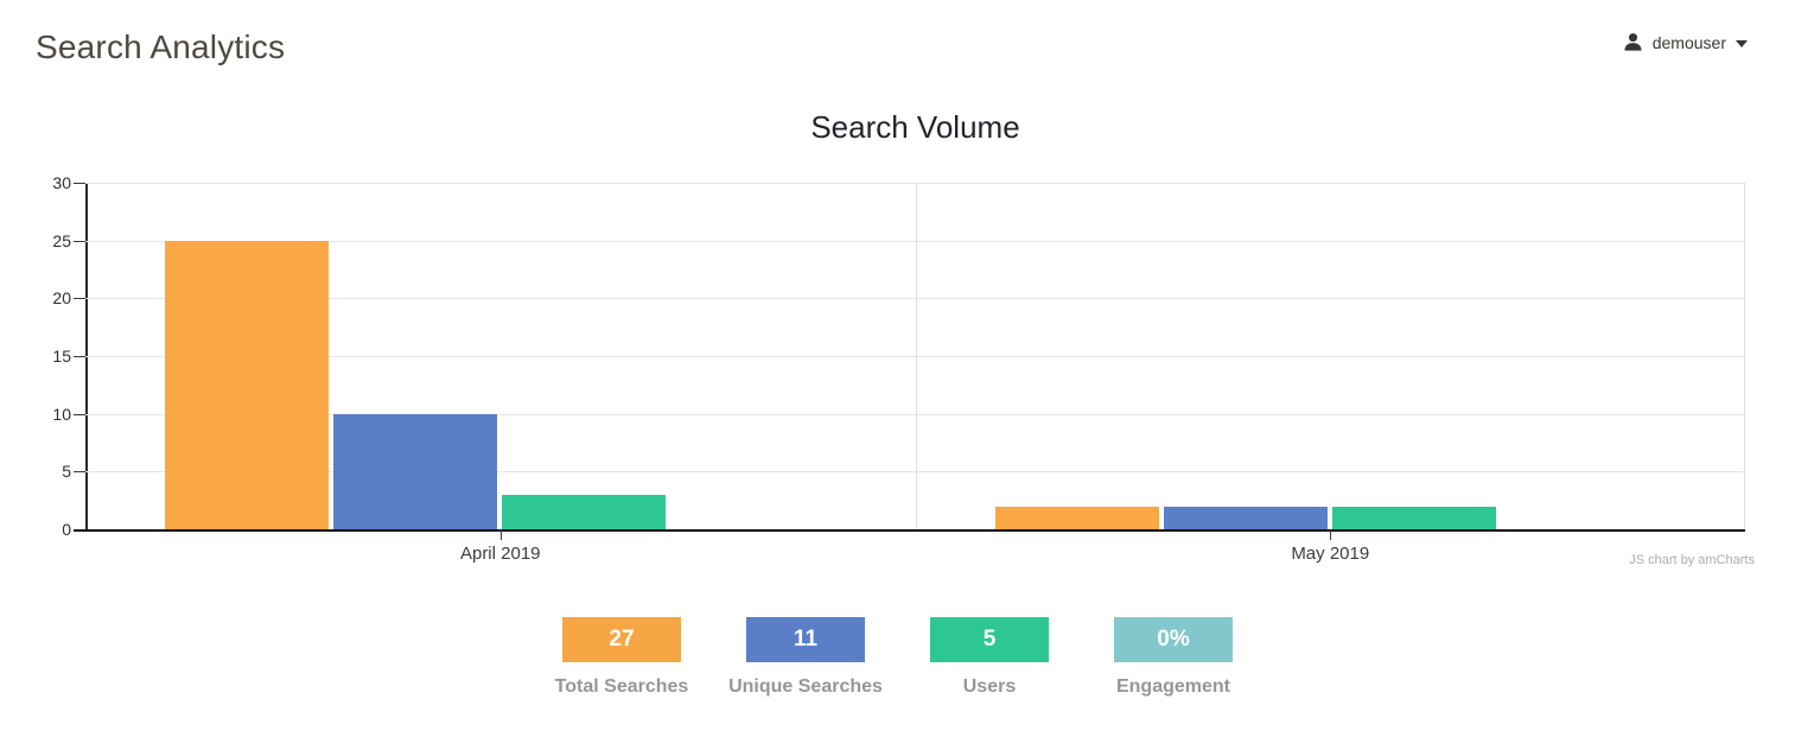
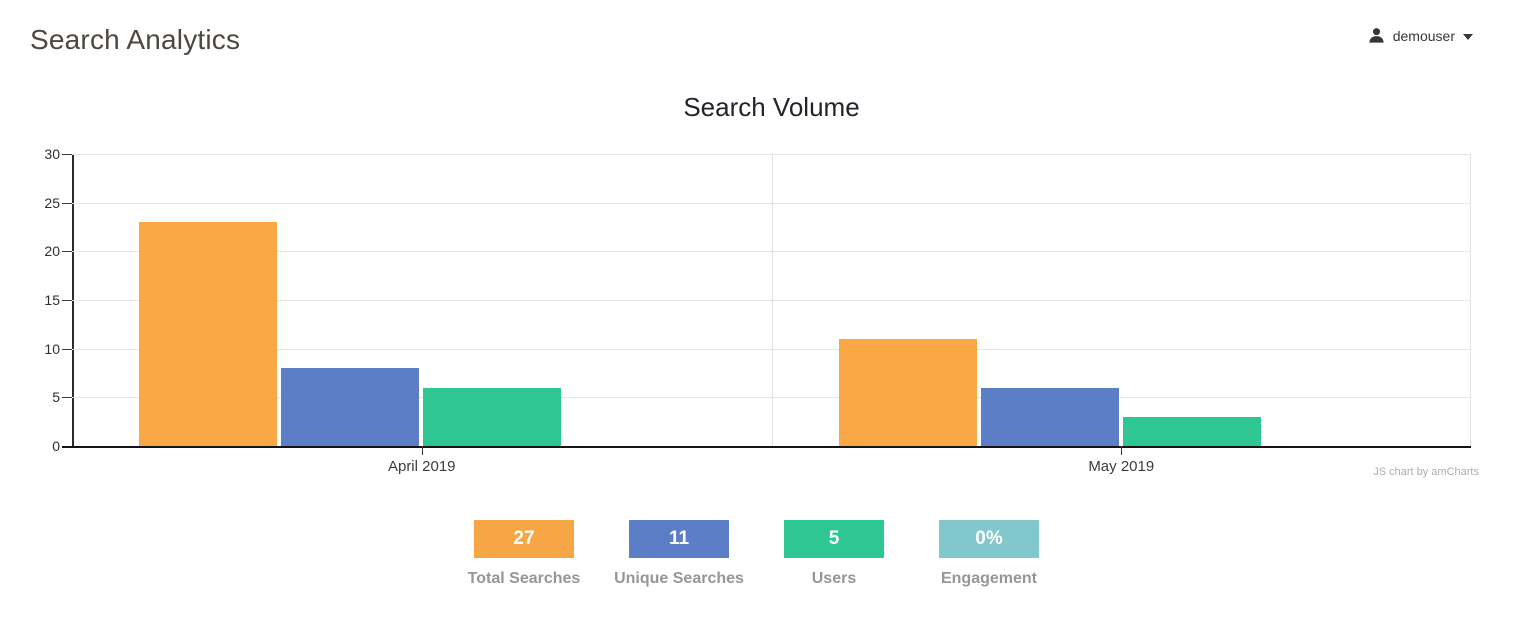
Total Searches/April 2019: 25 -> 23
Unique Searches/April 2019: 10 -> 8
Users/April 2019: 3 -> 6
Total Searches/May 2019: 2 -> 11
Unique Searches/May 2019: 2 -> 6
Users/May 2019: 2 -> 3
